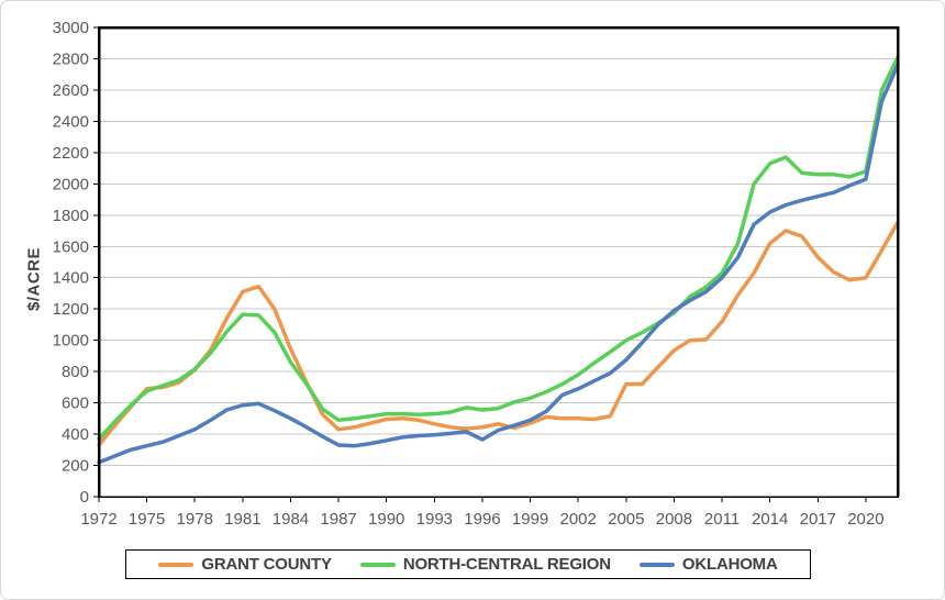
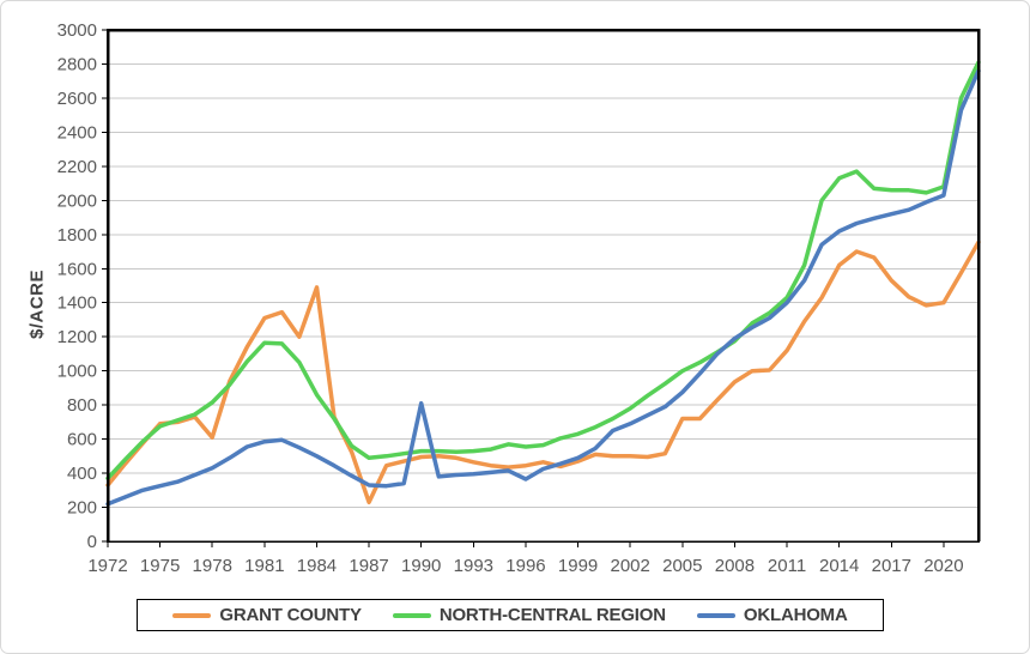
GRANT COUNTY/1978: 810 -> 610
GRANT COUNTY/1984: 940 -> 1490
GRANT COUNTY/1987: 430 -> 230
OKLAHOMA/1990: 360 -> 810
